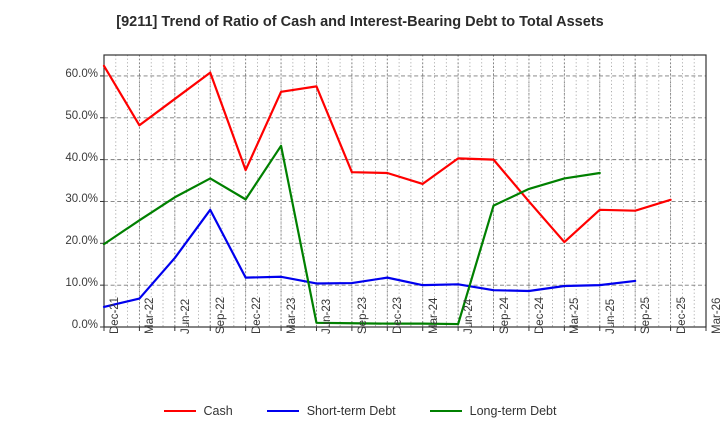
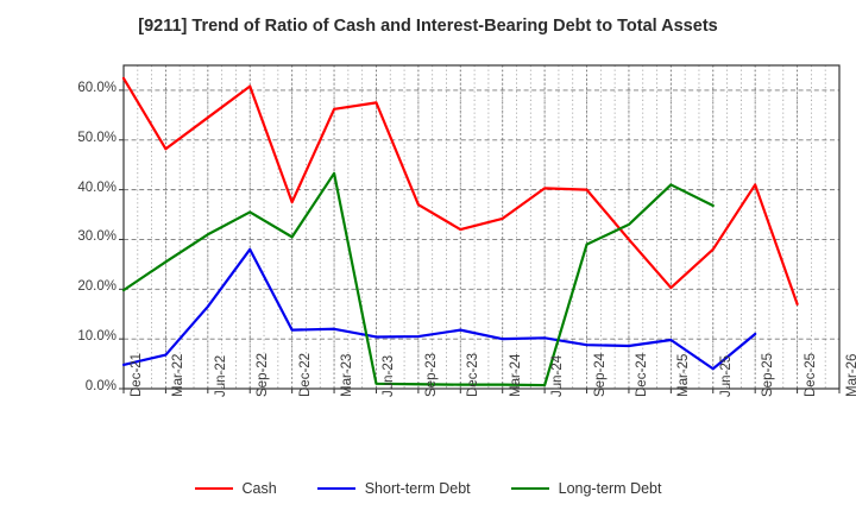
Cash/Dec-23: 37% -> 32%
Long-term Debt/Mar-25: 36% -> 41%
Short-term Debt/Jun-25: 10% -> 4%
Cash/Sep-25: 28% -> 41%
Cash/Dec-25: 30% -> 17%
